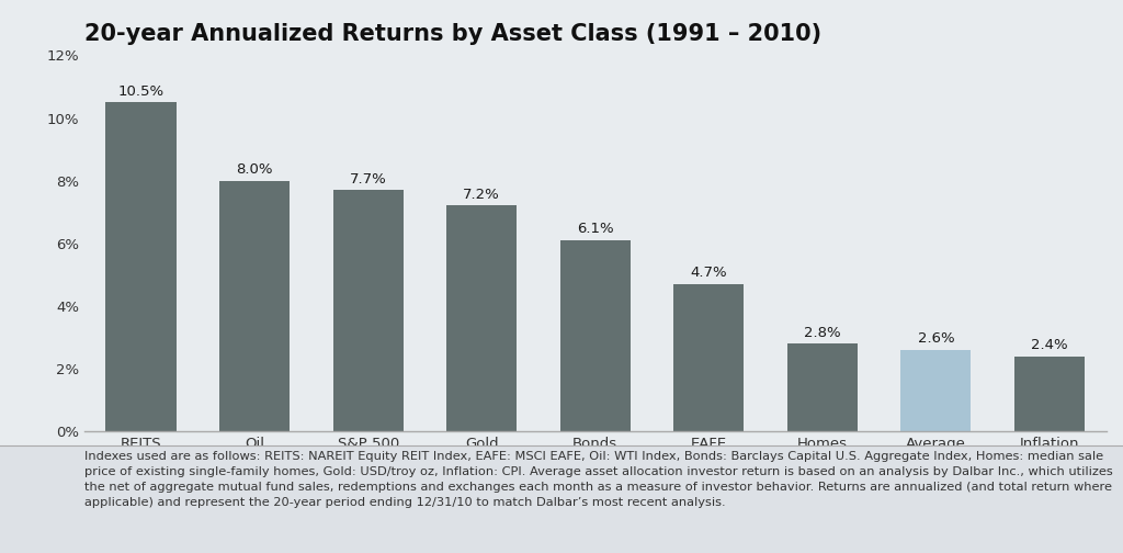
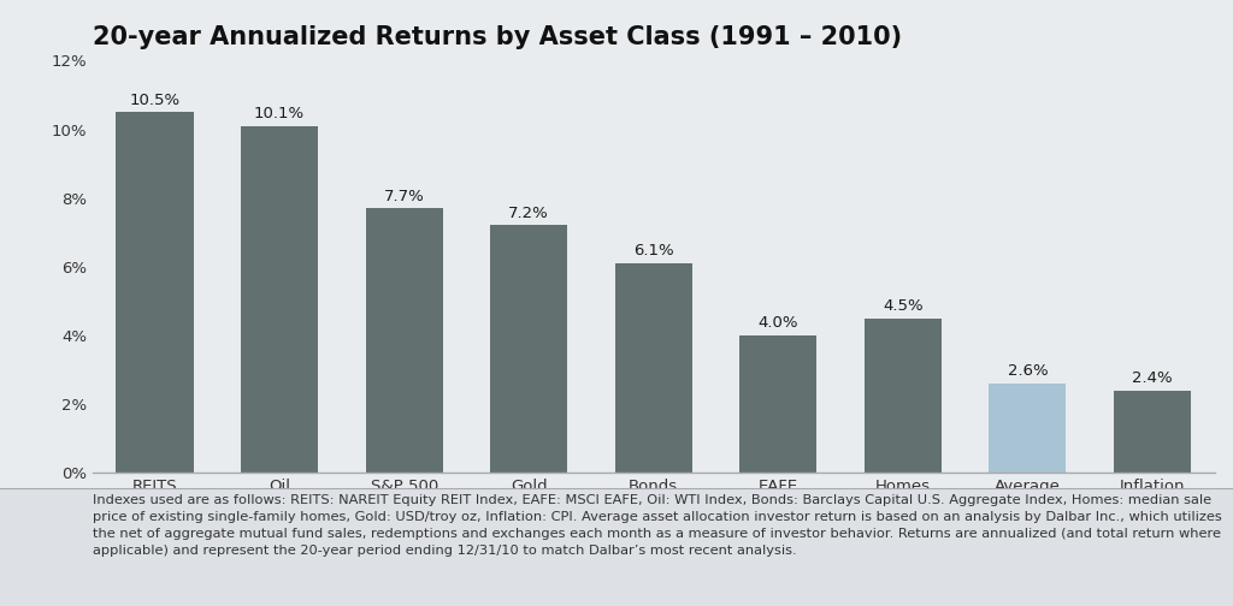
Oil: 8.0% -> 10.1%
EAFE: 4.7% -> 4.0%
Homes: 2.8% -> 4.5%
